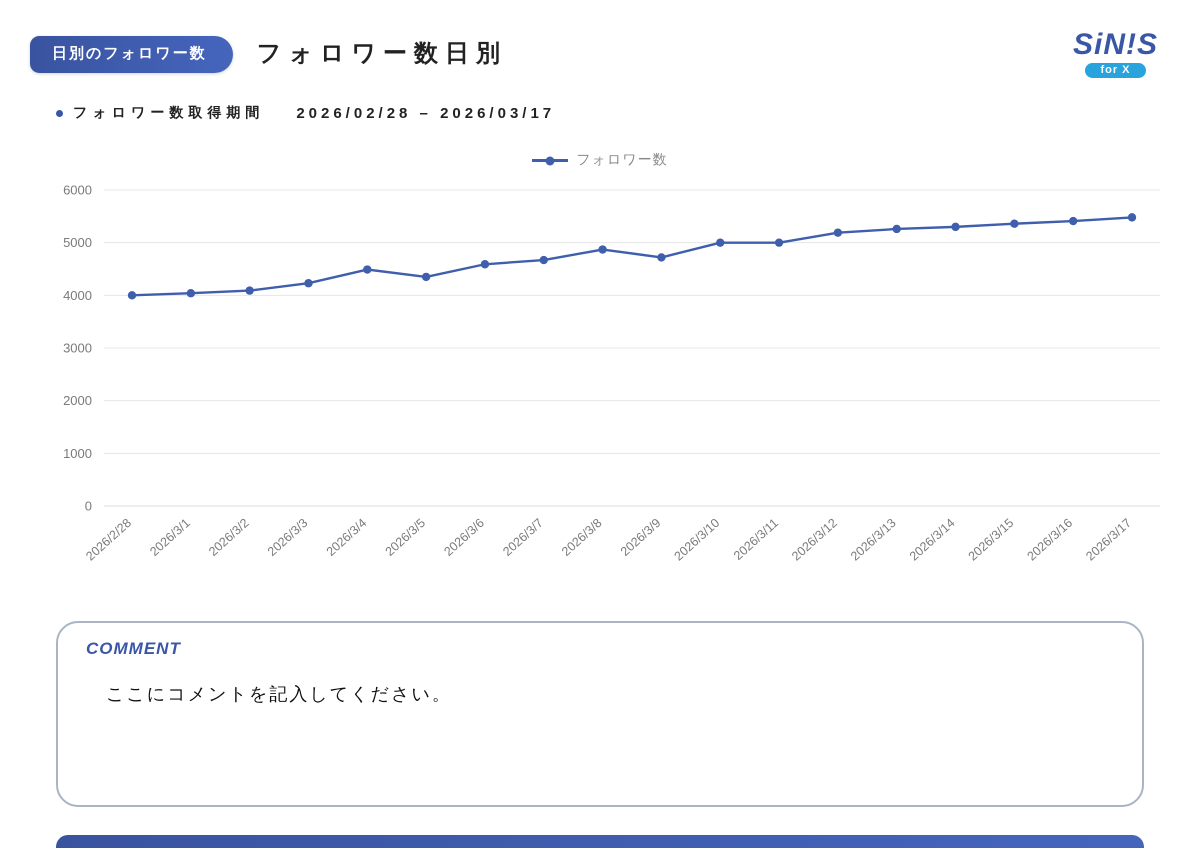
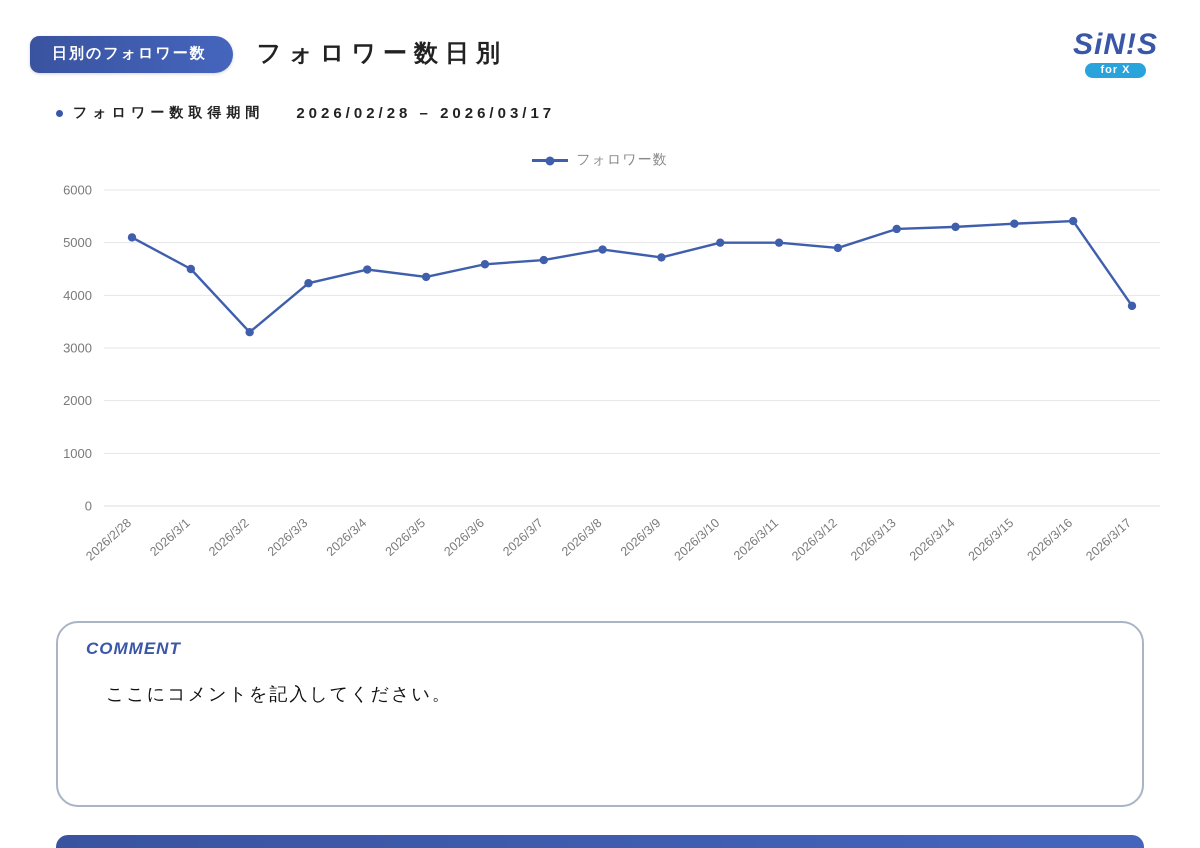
2026/2/28: 4000 -> 5100
2026/3/1: 4000 -> 4500
2026/3/2: 4100 -> 3300
2026/3/12: 5200 -> 4900
2026/3/17: 5500 -> 3800
